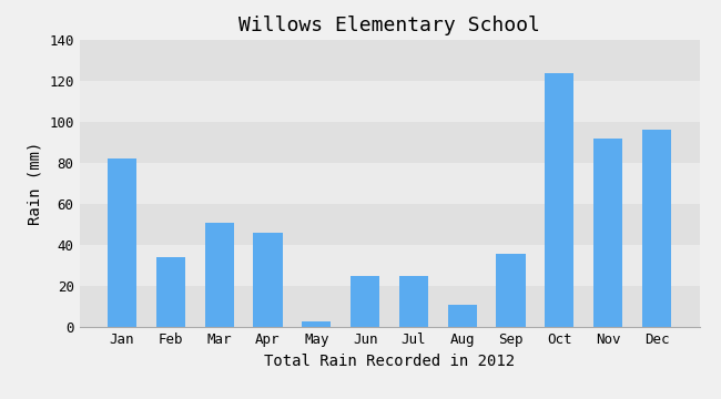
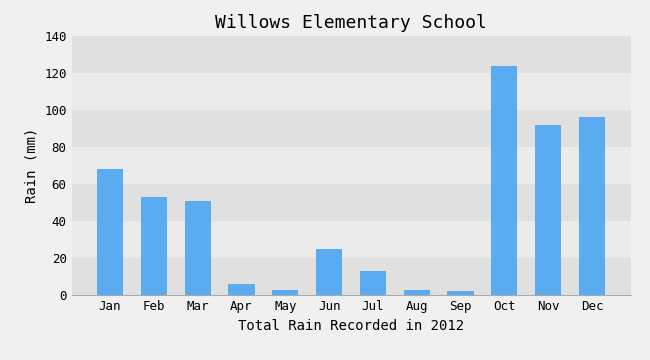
Jan: 82 -> 68
Feb: 34 -> 53
Apr: 46 -> 6
Jul: 25 -> 13
Aug: 11 -> 3
Sep: 36 -> 2
